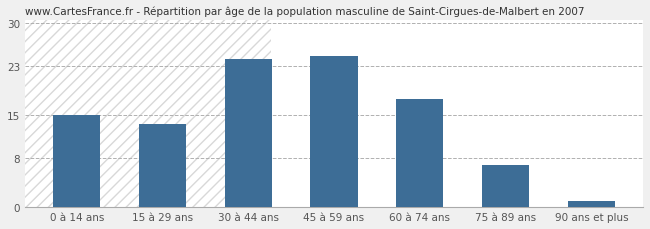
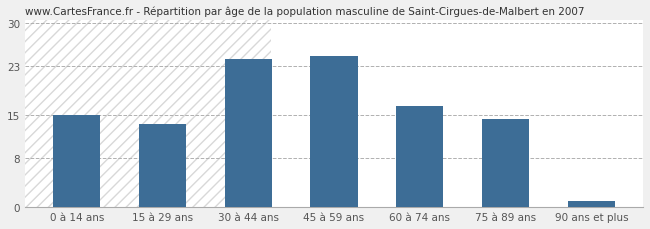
60 à 74 ans: 17.6 -> 16.5
75 à 89 ans: 6.8 -> 14.4
